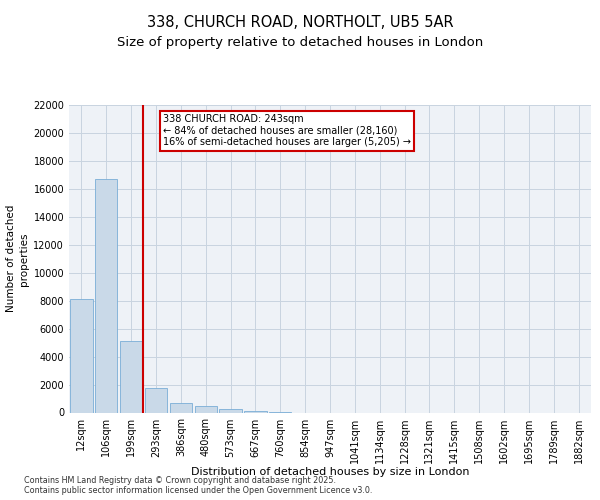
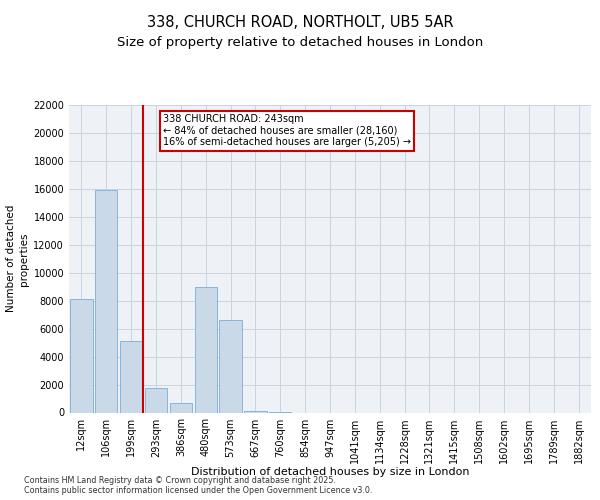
106sqm: 16700 -> 15900
480sqm: 400 -> 9000
573sqm: 200 -> 6600
